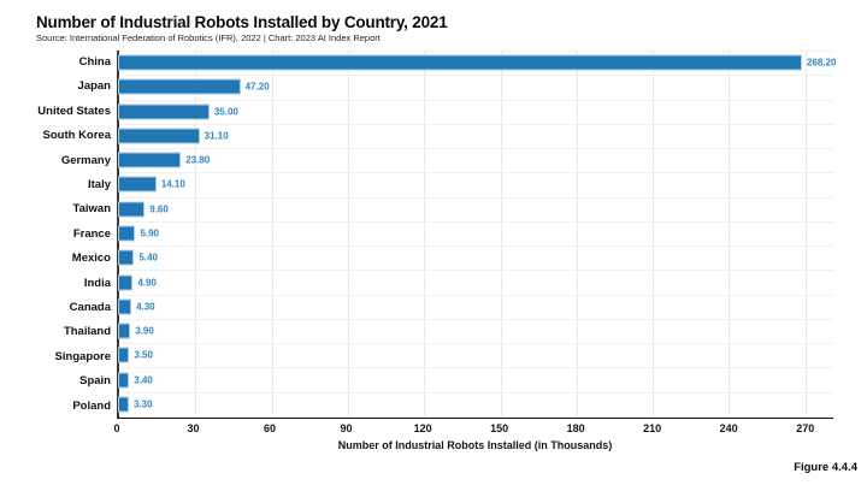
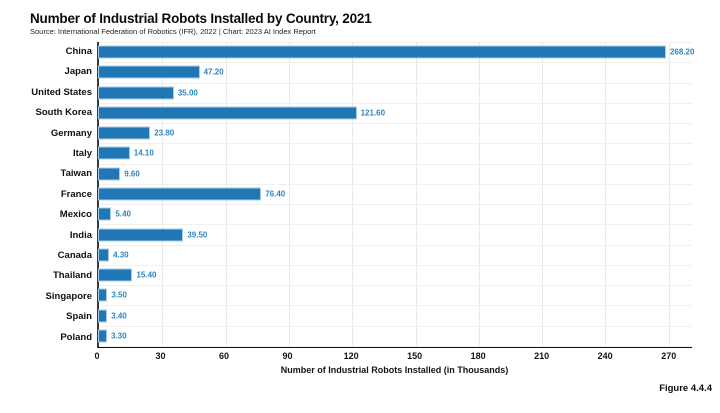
South Korea: 31.10 -> 121.60
France: 5.90 -> 76.40
India: 4.90 -> 39.50
Thailand: 3.90 -> 15.40
